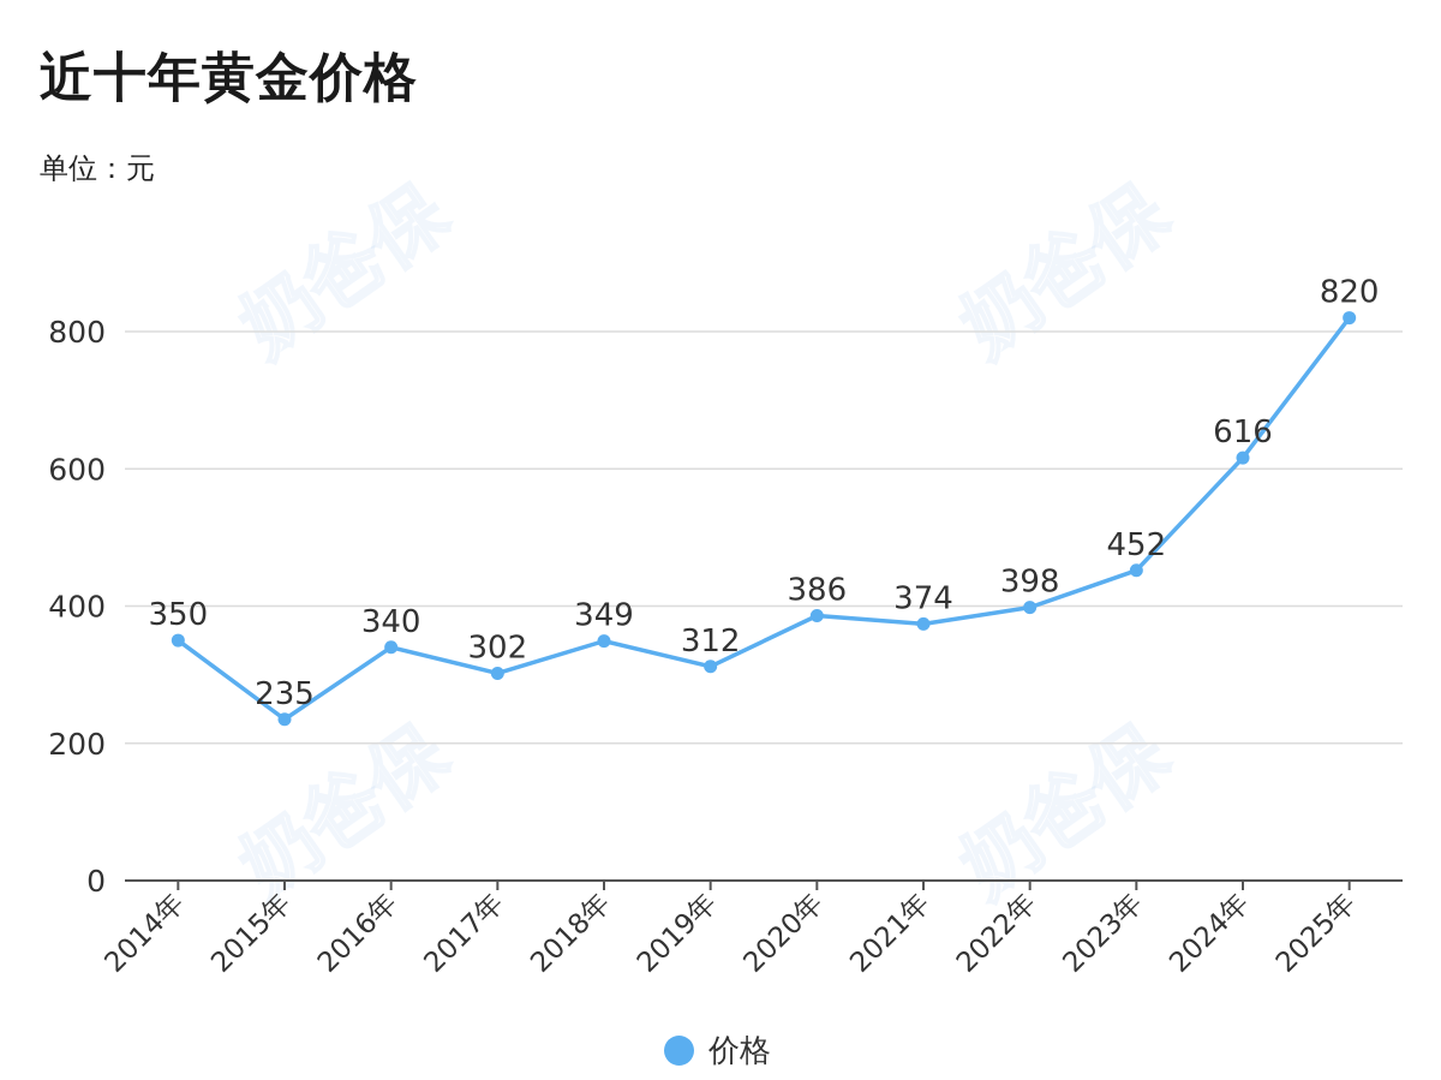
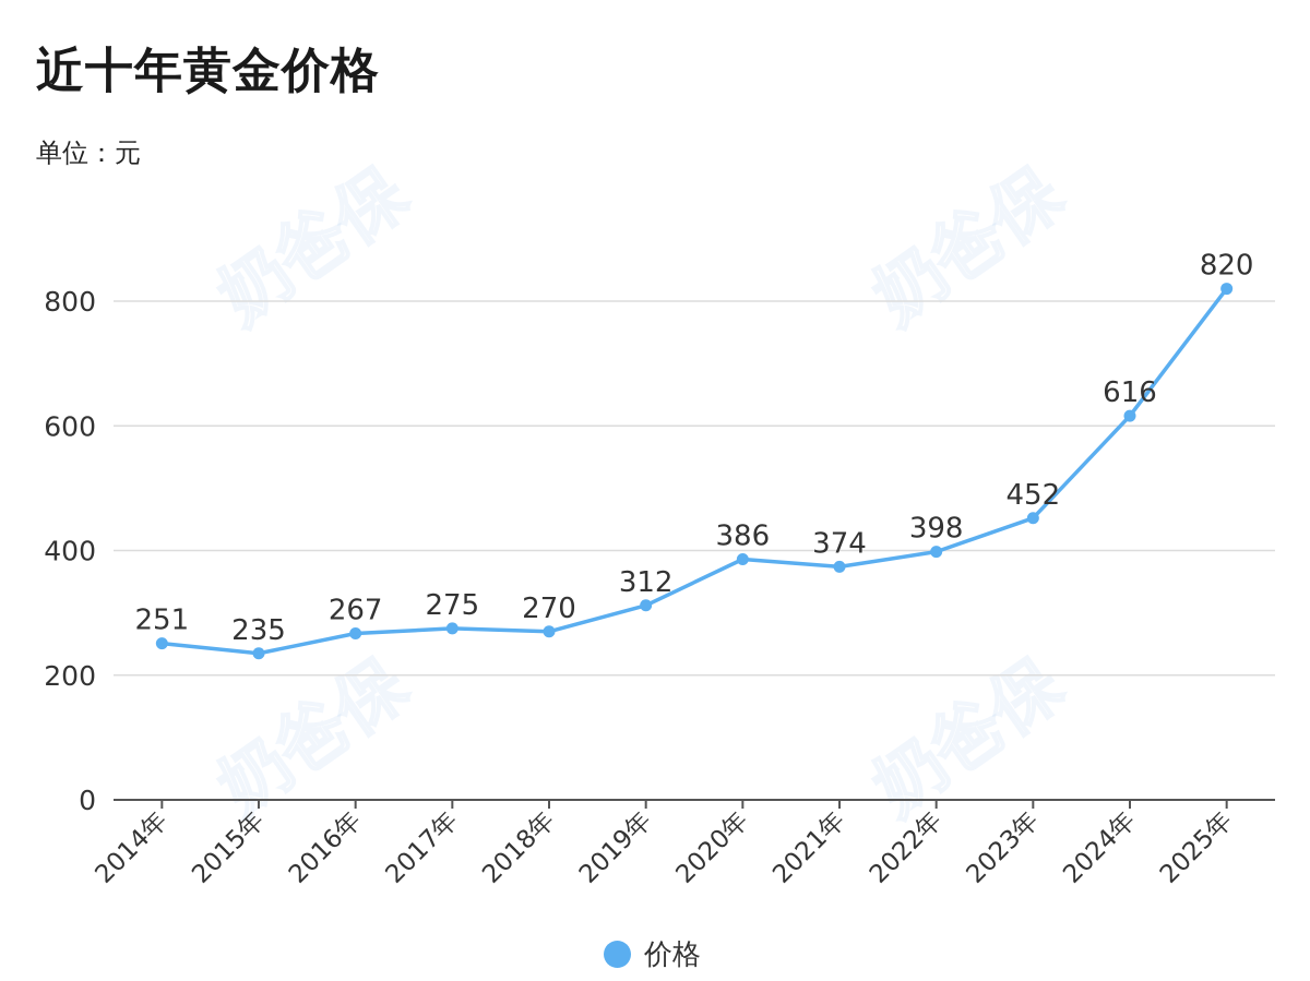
2014年: 350 -> 251
2016年: 340 -> 267
2017年: 302 -> 275
2018年: 349 -> 270
